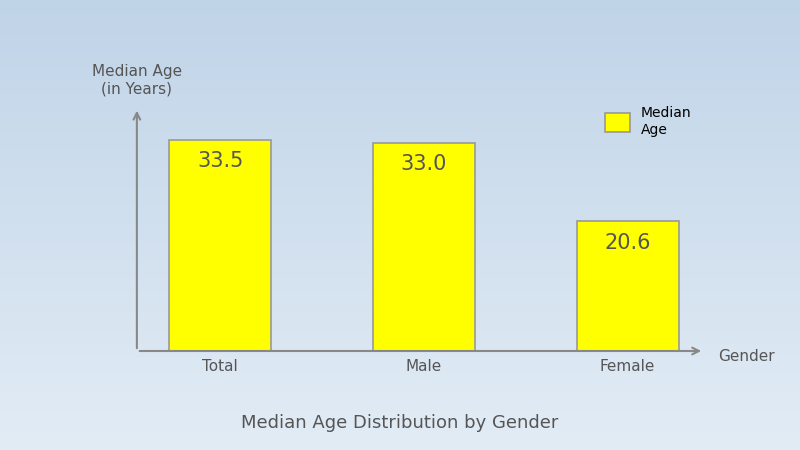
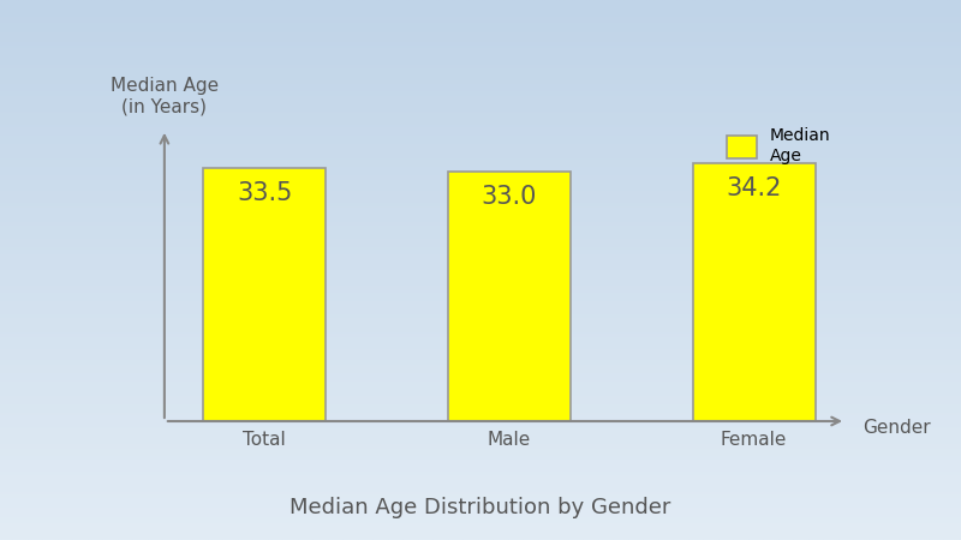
Female: 20.6 -> 34.2
